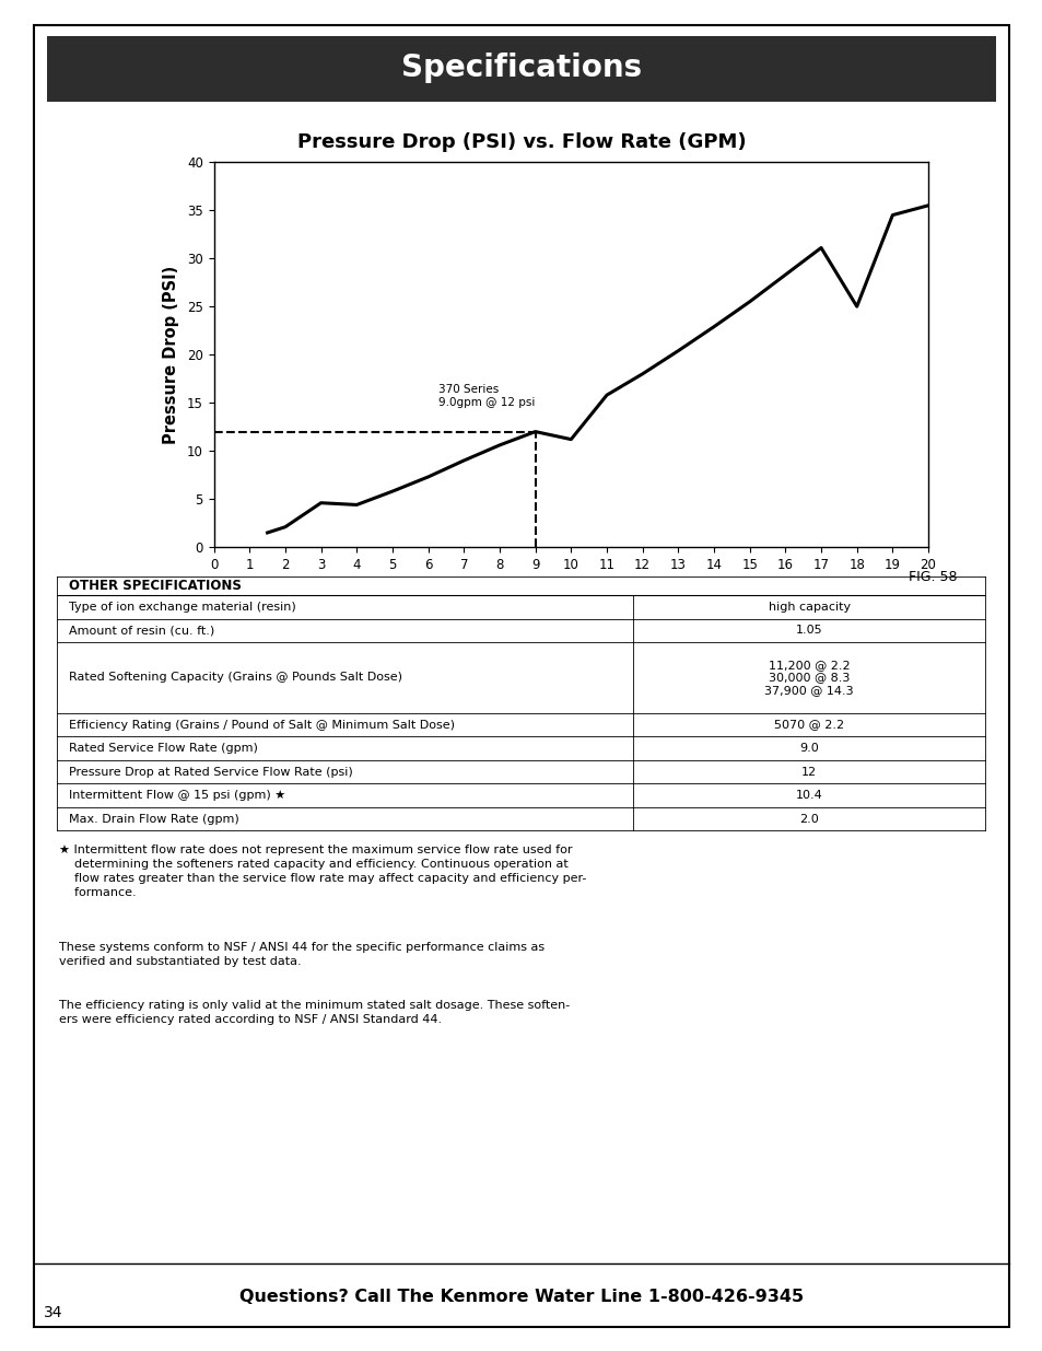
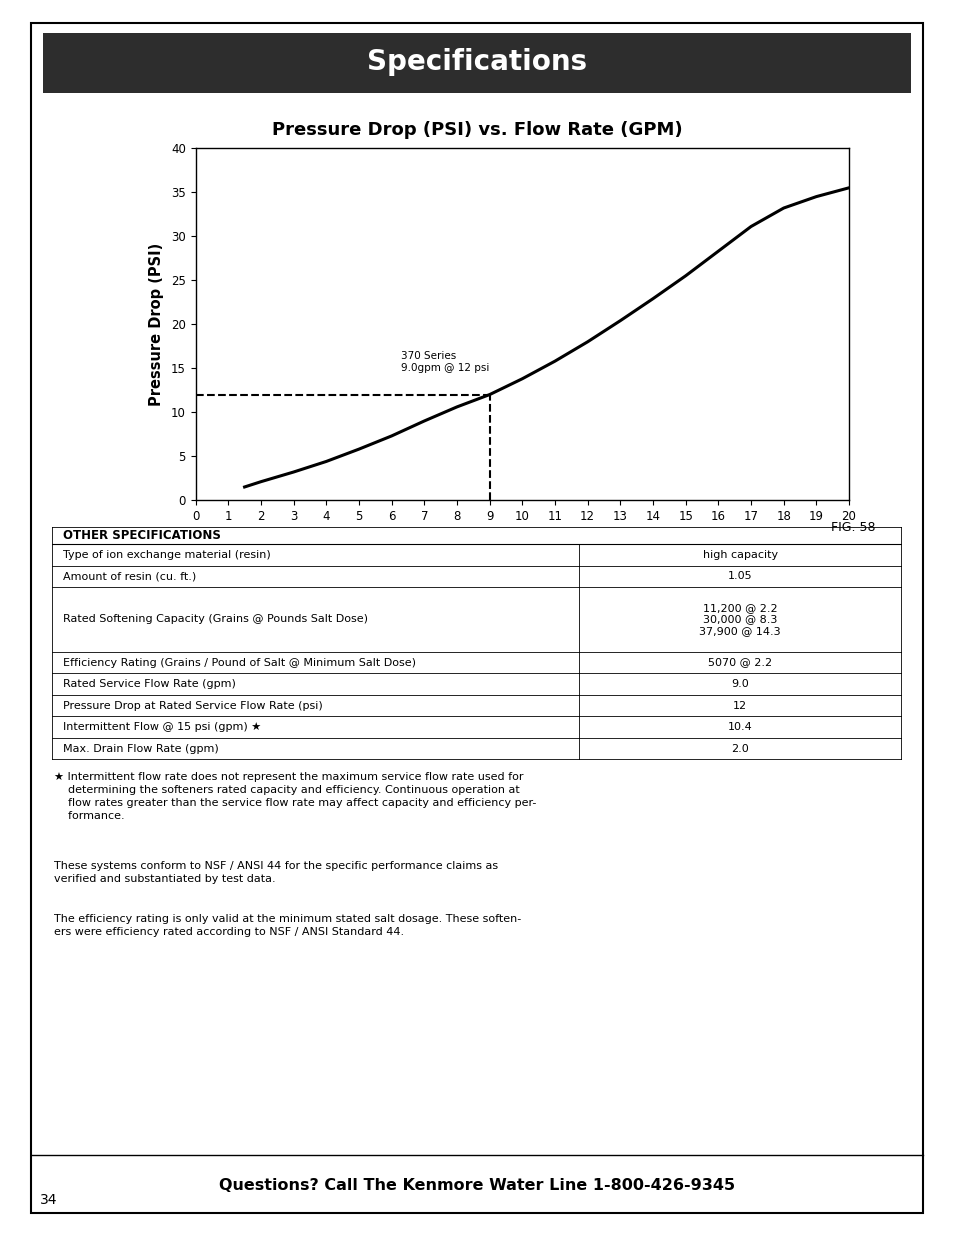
3: 4.6 -> 3.2
10: 11.2 -> 13.8
18: 25.0 -> 33.2
